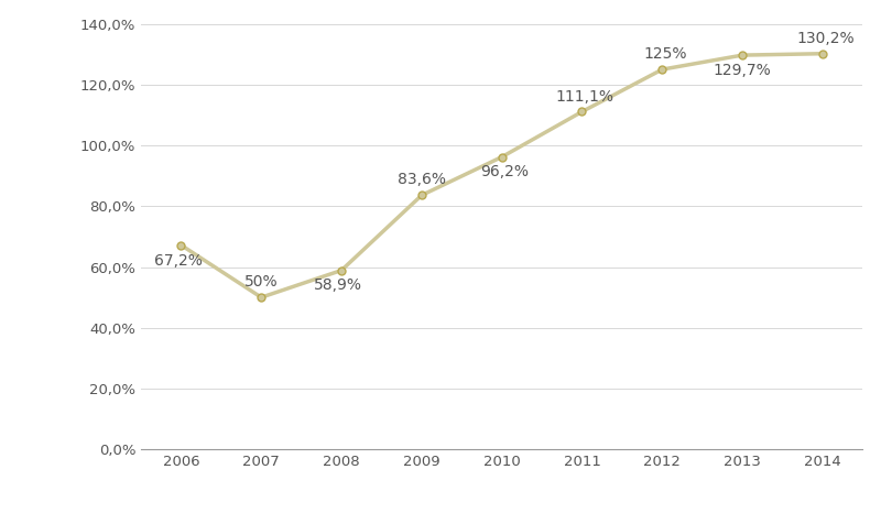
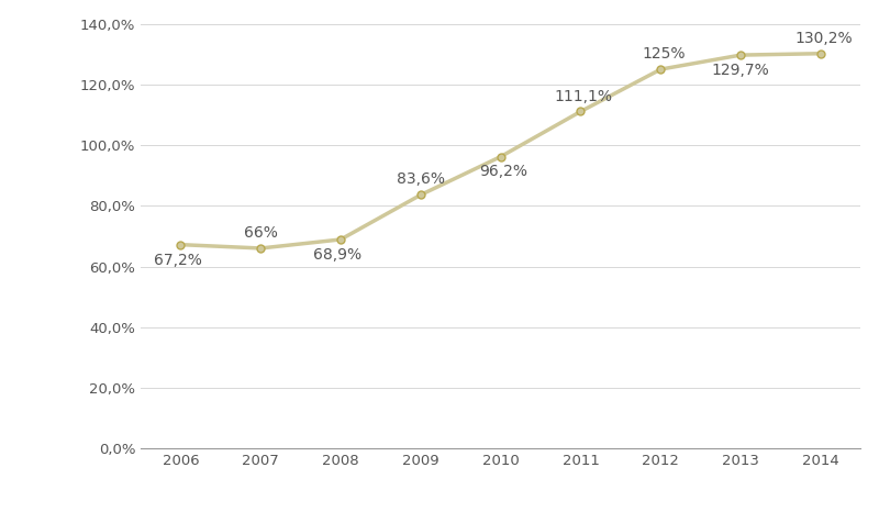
2007: 50% -> 66%
2008: 58,9% -> 68,9%
